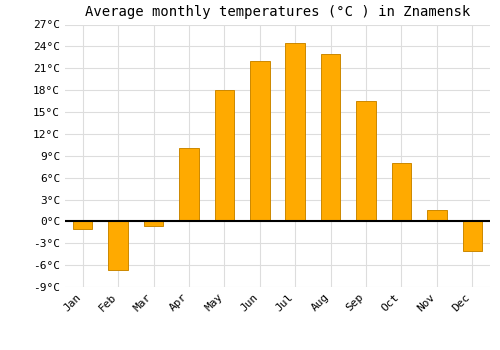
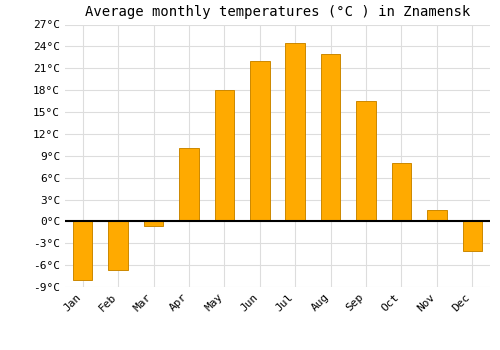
Jan: -1.0°C -> -8.0°C
